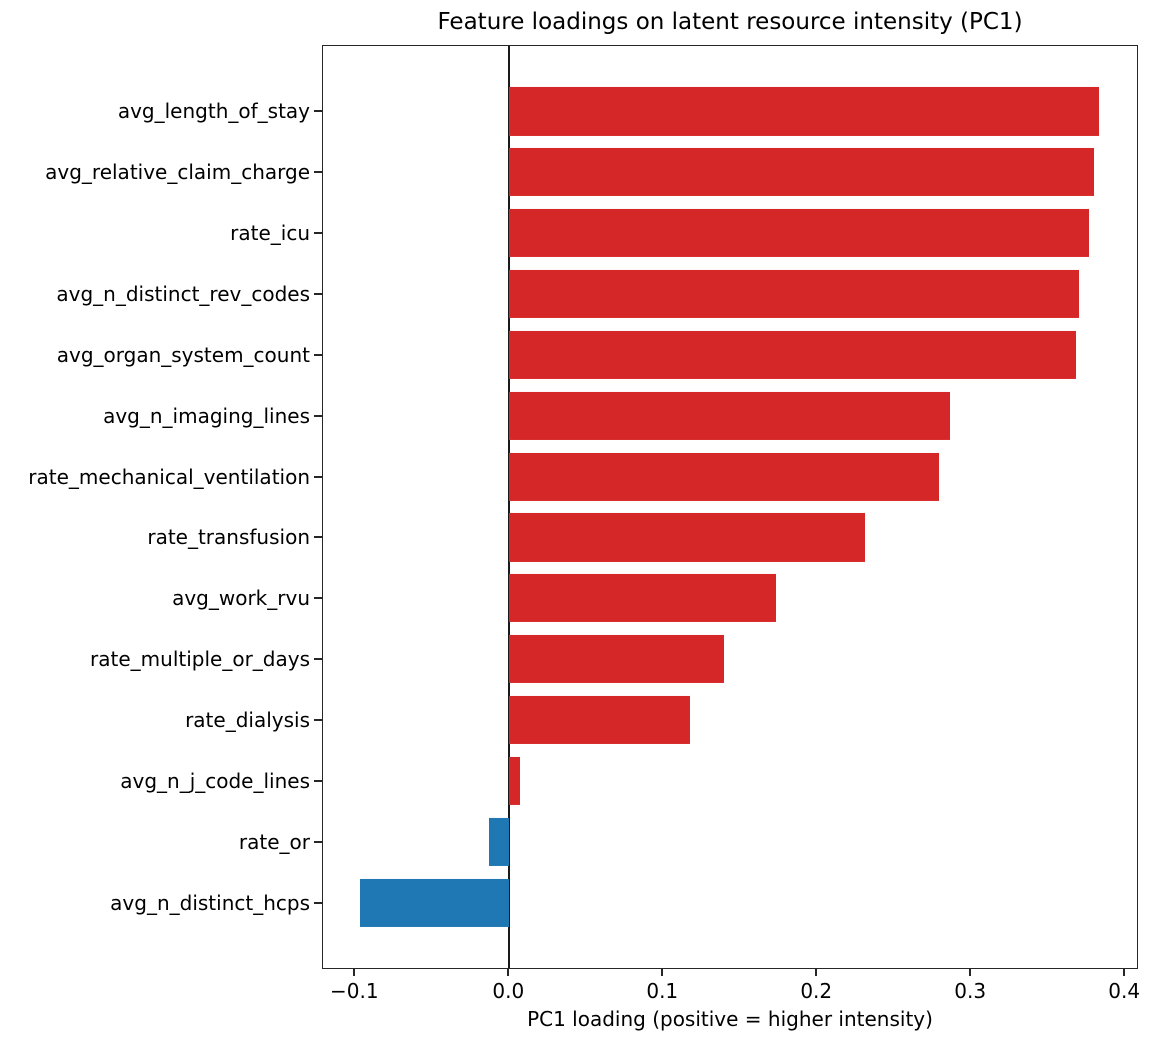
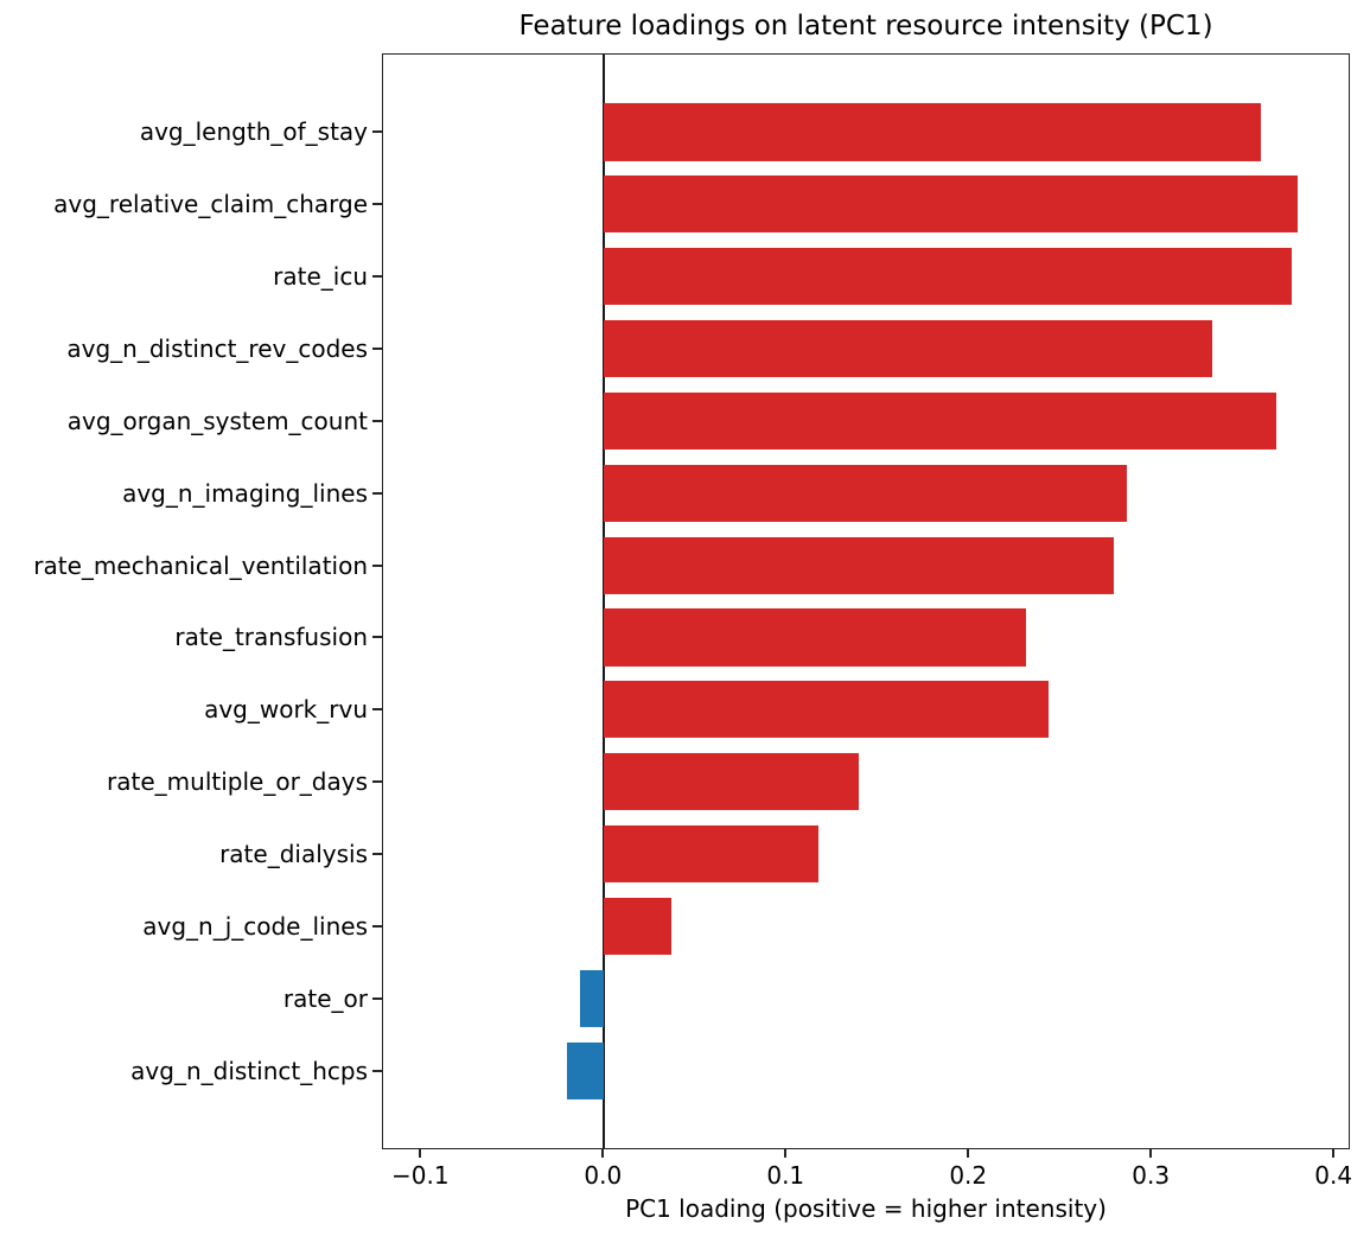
avg_length_of_stay: 0.384 -> 0.361
avg_n_distinct_rev_codes: 0.371 -> 0.334
avg_work_rvu: 0.174 -> 0.244
avg_n_j_code_lines: 0.007 -> 0.037
avg_n_distinct_hcps: -0.097 -> -0.020
